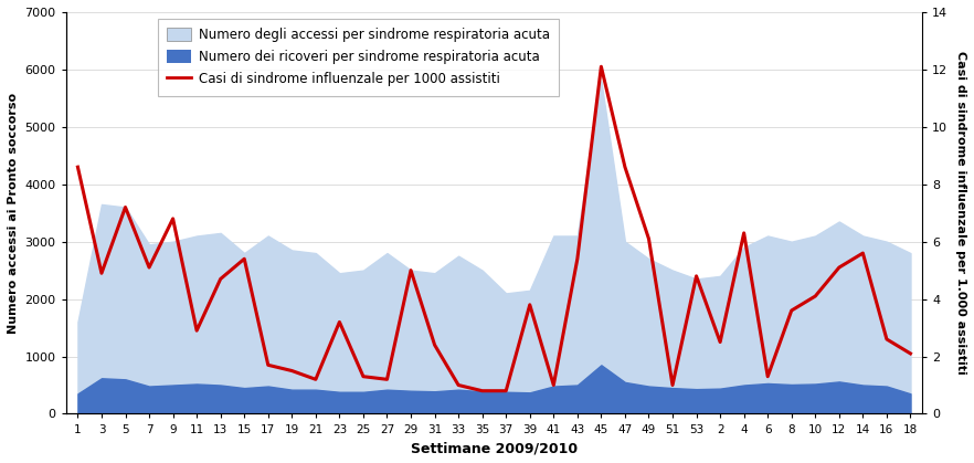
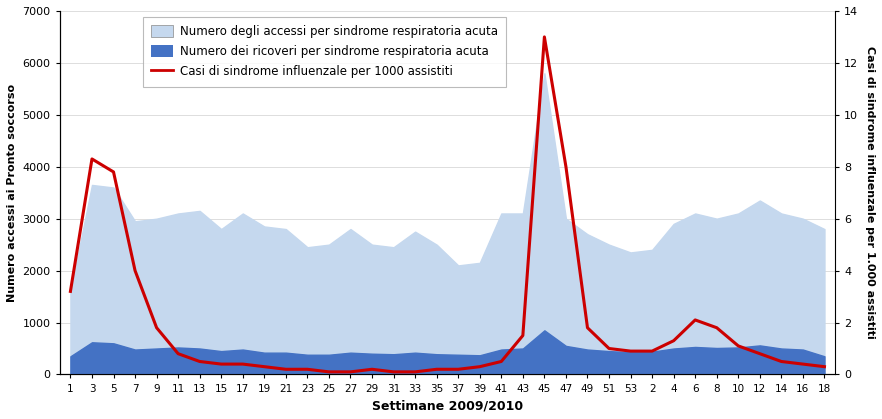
Casi di sindrome influenzale per 1000 assistiti/1: 8.6 -> 3.2
Casi di sindrome influenzale per 1000 assistiti/3: 4.9 -> 8.3
Casi di sindrome influenzale per 1000 assistiti/5: 7.2 -> 7.8
Casi di sindrome influenzale per 1000 assistiti/7: 5.1 -> 4.0
Casi di sindrome influenzale per 1000 assistiti/9: 6.8 -> 1.8
Casi di sindrome influenzale per 1000 assistiti/11: 2.9 -> 0.8
Casi di sindrome influenzale per 1000 assistiti/13: 4.7 -> 0.5
Casi di sindrome influenzale per 1000 assistiti/15: 5.4 -> 0.4
Casi di sindrome influenzale per 1000 assistiti/17: 1.7 -> 0.4
Casi di sindrome influenzale per 1000 assistiti/19: 1.5 -> 0.3
Casi di sindrome influenzale per 1000 assistiti/21: 1.2 -> 0.2
Casi di sindrome influenzale per 1000 assistiti/23: 3.2 -> 0.2
Casi di sindrome influenzale per 1000 assistiti/25: 1.3 -> 0.1
Casi di sindrome influenzale per 1000 assistiti/27: 1.2 -> 0.1
Casi di sindrome influenzale per 1000 assistiti/29: 5.0 -> 0.2
Casi di sindrome influenzale per 1000 assistiti/31: 2.4 -> 0.1
Casi di sindrome influenzale per 1000 assistiti/33: 1.0 -> 0.1
Casi di sindrome influenzale per 1000 assistiti/35: 0.8 -> 0.2
Casi di sindrome influenzale per 1000 assistiti/37: 0.8 -> 0.2
Casi di sindrome influenzale per 1000 assistiti/39: 3.8 -> 0.3
Casi di sindrome influenzale per 1000 assistiti/41: 1.0 -> 0.5
Casi di sindrome influenzale per 1000 assistiti/43: 5.4 -> 1.5
Casi di sindrome influenzale per 1000 assistiti/45: 12.1 -> 13.0
Casi di sindrome influenzale per 1000 assistiti/47: 8.6 -> 8.0
Casi di sindrome influenzale per 1000 assistiti/49: 6.1 -> 1.8
Casi di sindrome influenzale per 1000 assistiti/53: 4.8 -> 0.9
Casi di sindrome influenzale per 1000 assistiti/2: 2.5 -> 0.9
Casi di sindrome influenzale per 1000 assistiti/4: 6.3 -> 1.3
Casi di sindrome influenzale per 1000 assistiti/6: 1.3 -> 2.1
Casi di sindrome influenzale per 1000 assistiti/8: 3.6 -> 1.8
Casi di sindrome influenzale per 1000 assistiti/10: 4.1 -> 1.1
Casi di sindrome influenzale per 1000 assistiti/12: 5.1 -> 0.8
Casi di sindrome influenzale per 1000 assistiti/14: 5.6 -> 0.5
Casi di sindrome influenzale per 1000 assistiti/16: 2.6 -> 0.4
Casi di sindrome influenzale per 1000 assistiti/18: 2.1 -> 0.3
